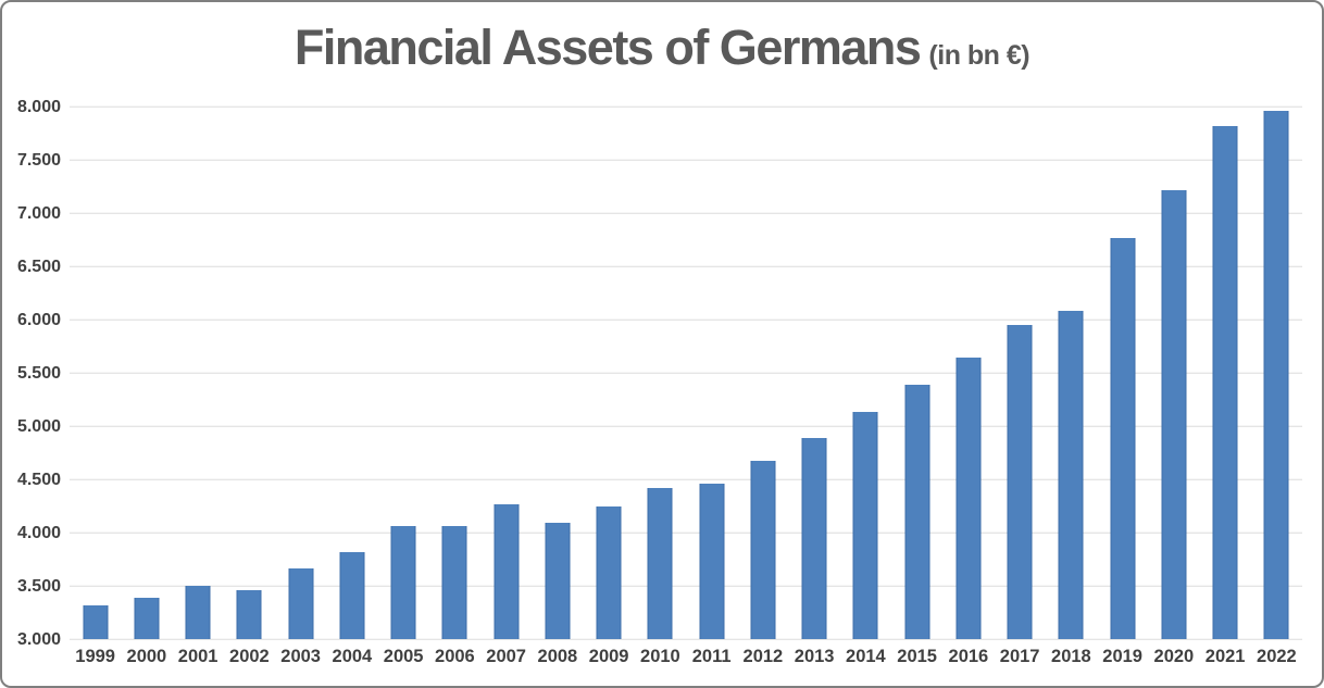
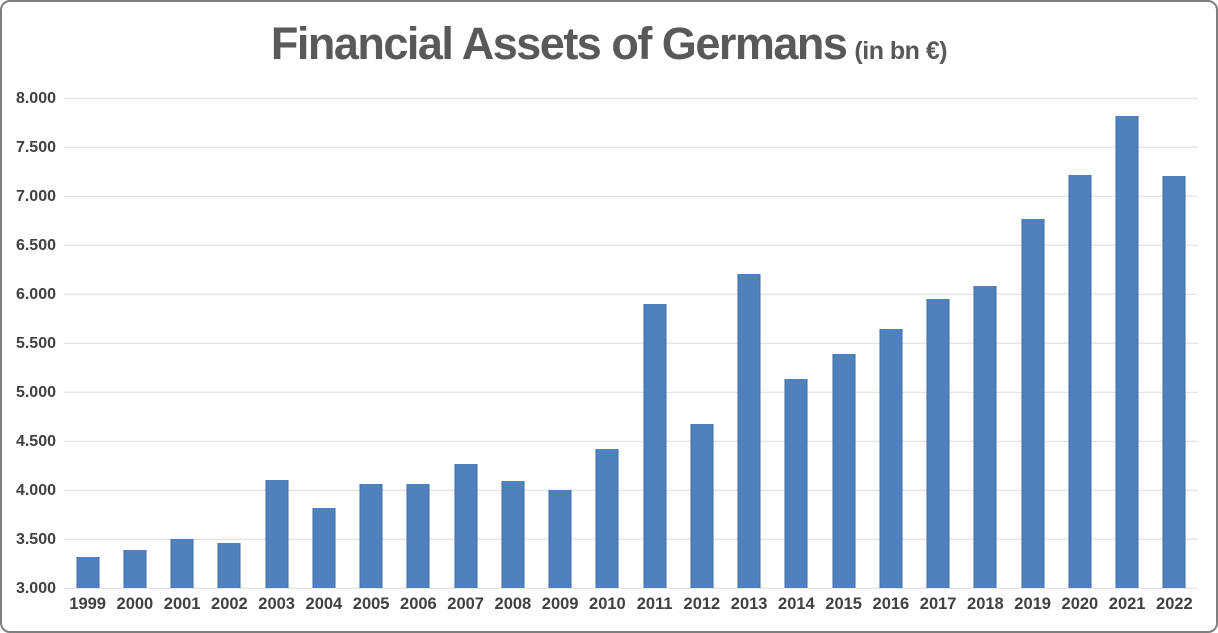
2003: 3700 -> 4100
2009: 4200 -> 4000
2011: 4500 -> 5900
2013: 4900 -> 6200
2022: 8000 -> 7200
